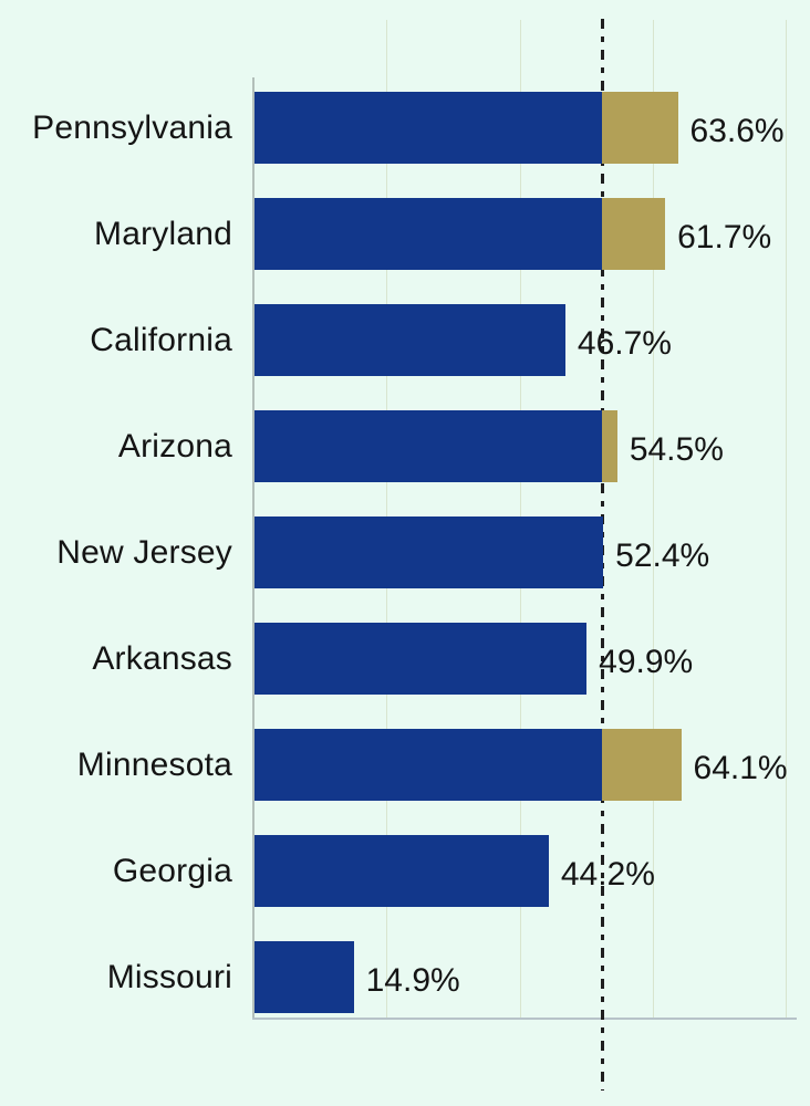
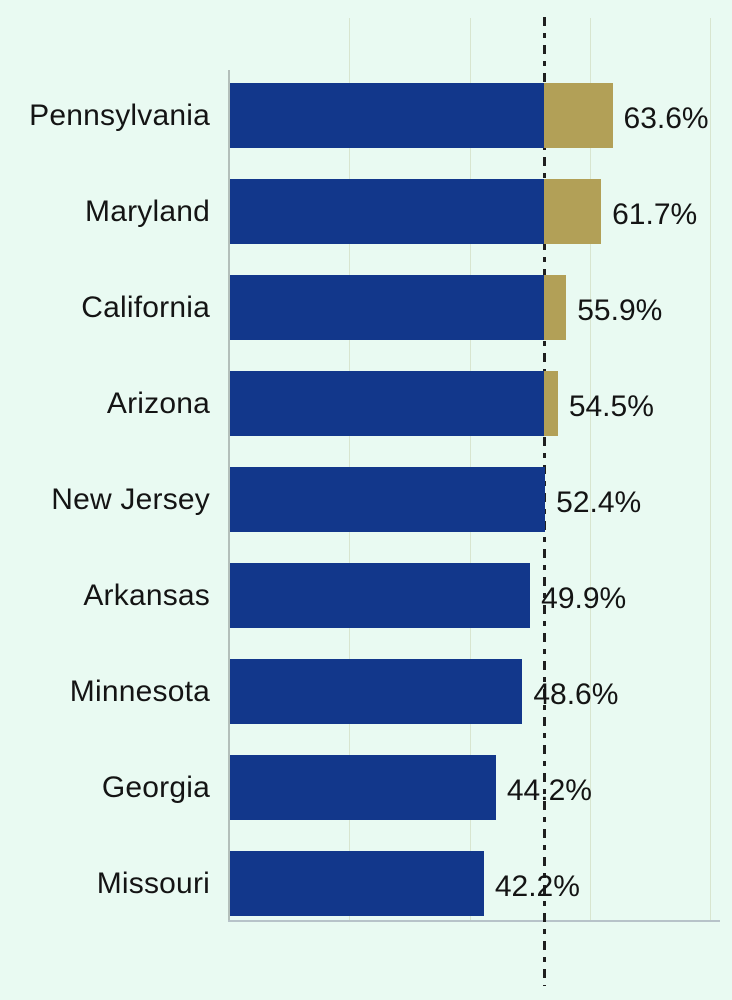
California: 46.7% -> 55.9%
Minnesota: 64.1% -> 48.6%
Missouri: 14.9% -> 42.2%
